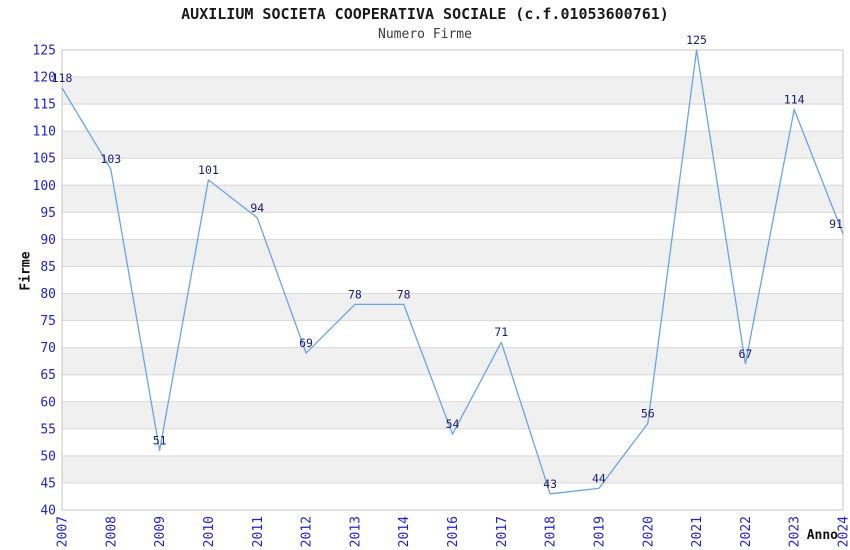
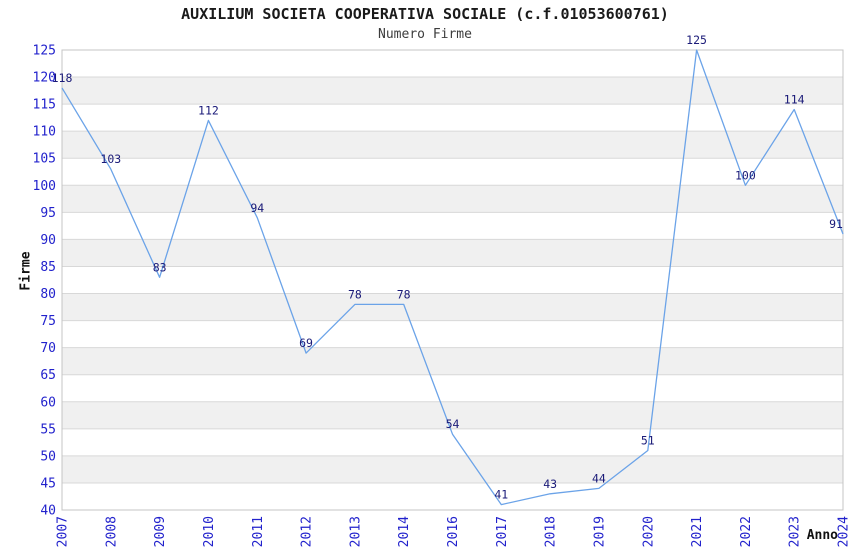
2009: 51 -> 83
2010: 101 -> 112
2017: 71 -> 41
2020: 56 -> 51
2022: 67 -> 100
